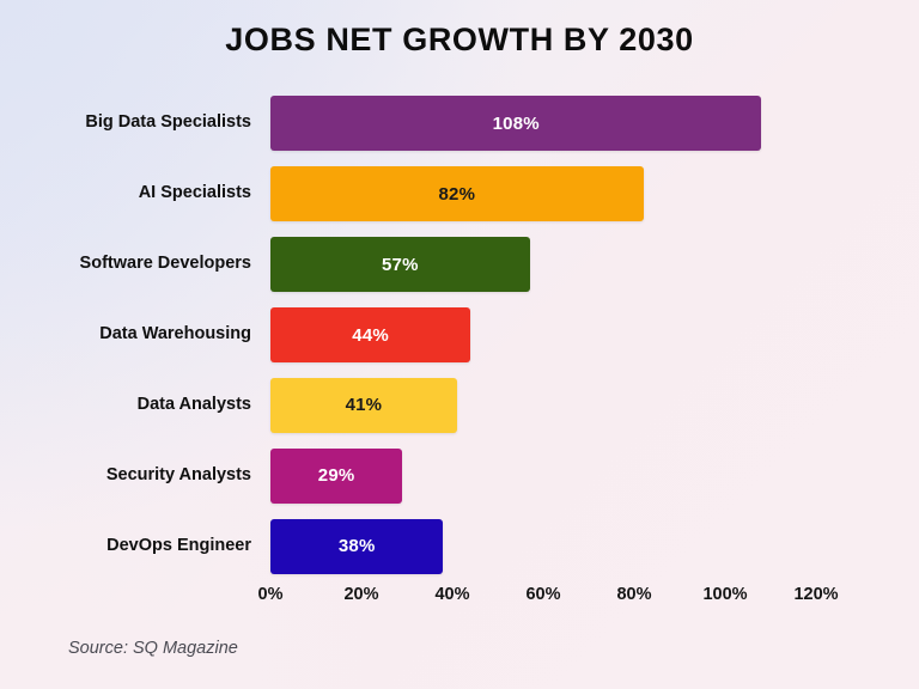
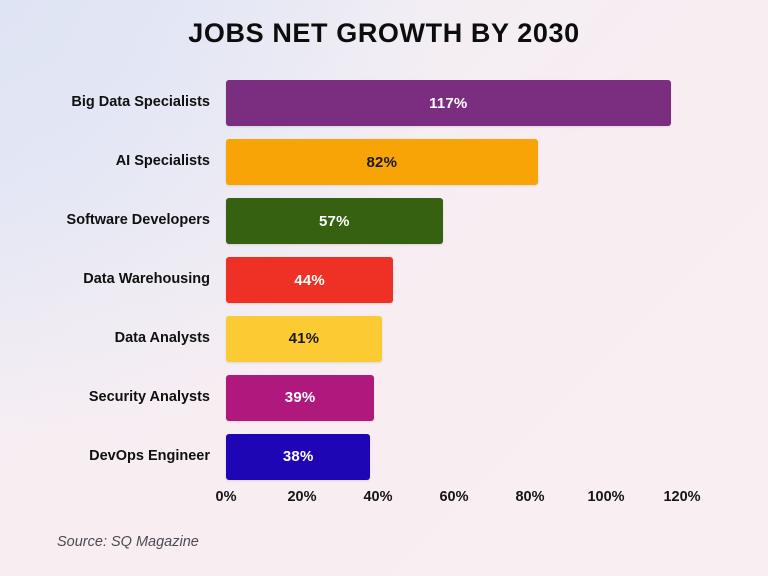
Big Data Specialists: 108% -> 117%
Security Analysts: 29% -> 39%
